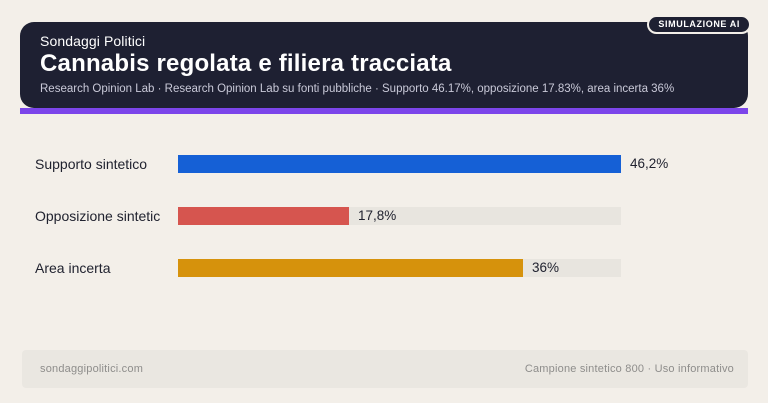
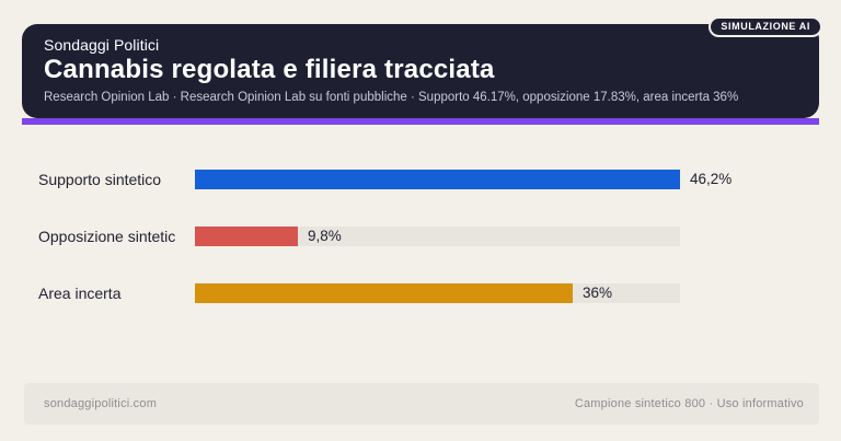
Opposizione sintetic: 17,8% -> 9,8%
